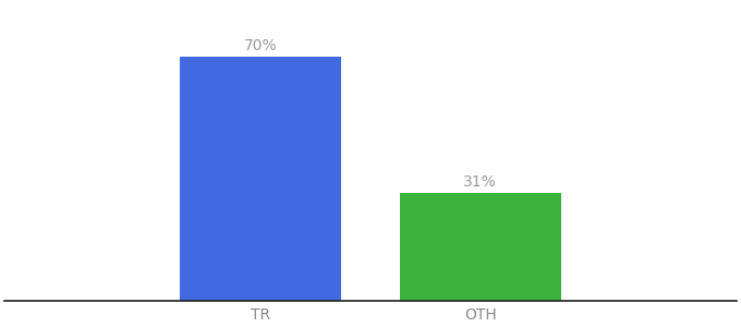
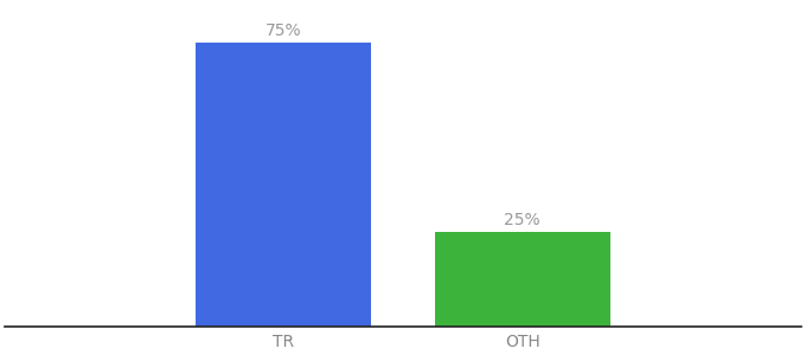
TR: 70% -> 75%
OTH: 31% -> 25%
